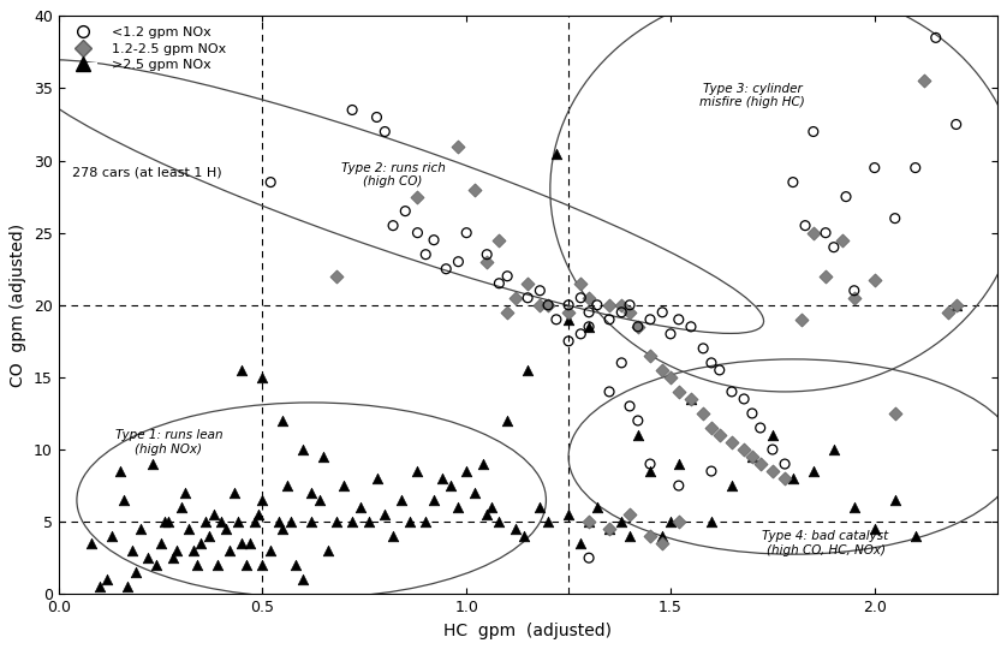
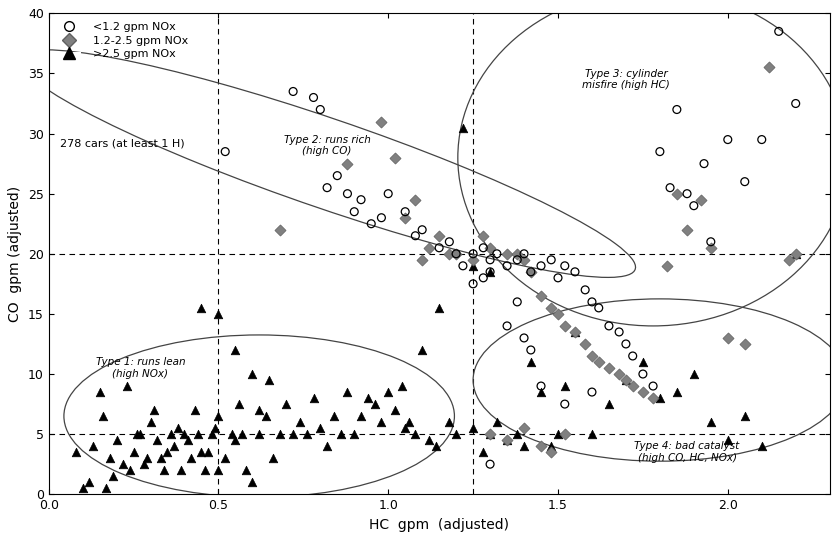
1.2-2.5 gpm NOx/2.0: 21.7 -> 13.0
